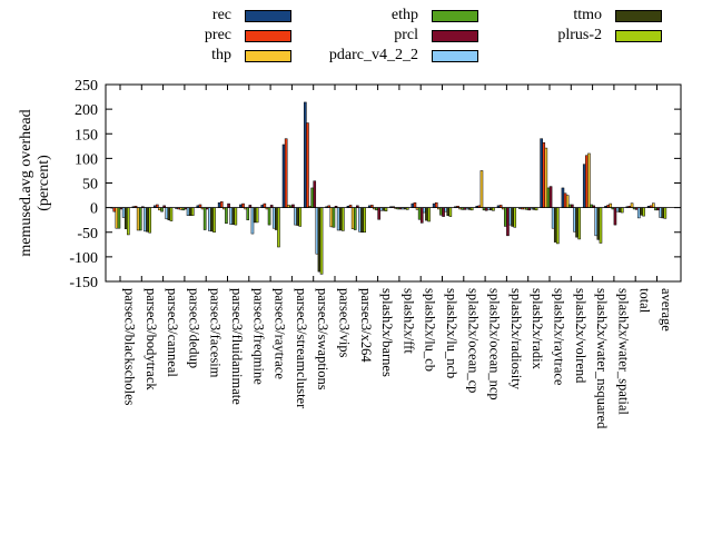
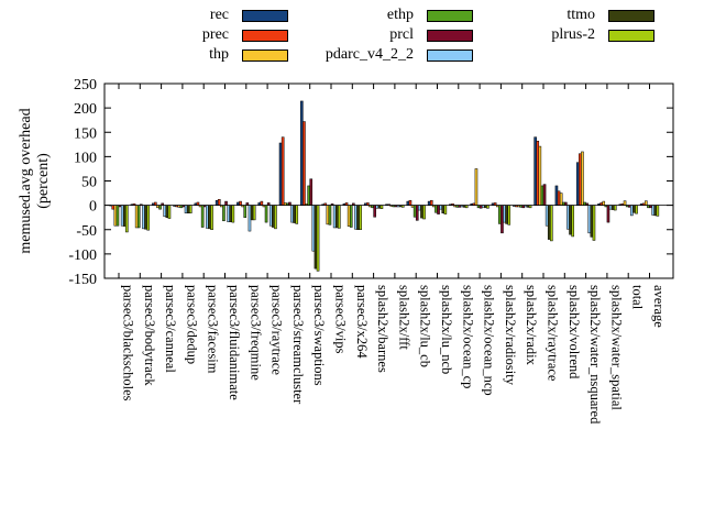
pdarc_v4_2_2/parsec3/blackscholes: -20 -> -40
plrus-2/parsec3/raytrace: -80 -> -50
